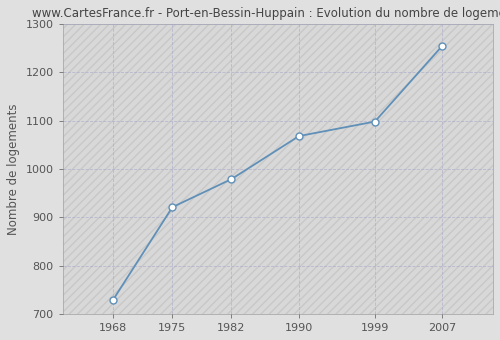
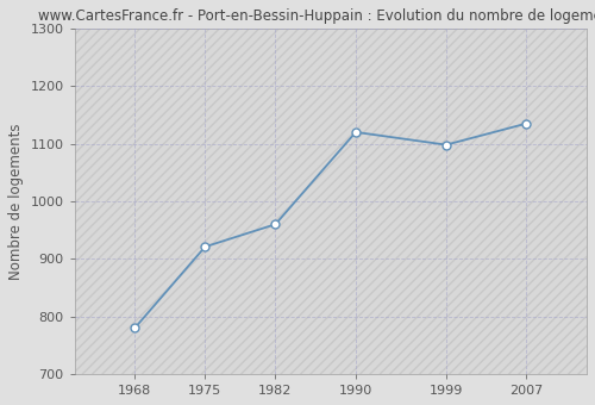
1968: 730 -> 780
1982: 979 -> 960
1990: 1068 -> 1120
2007: 1255 -> 1135
